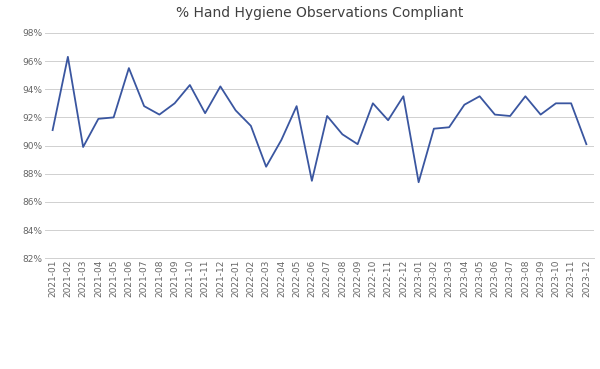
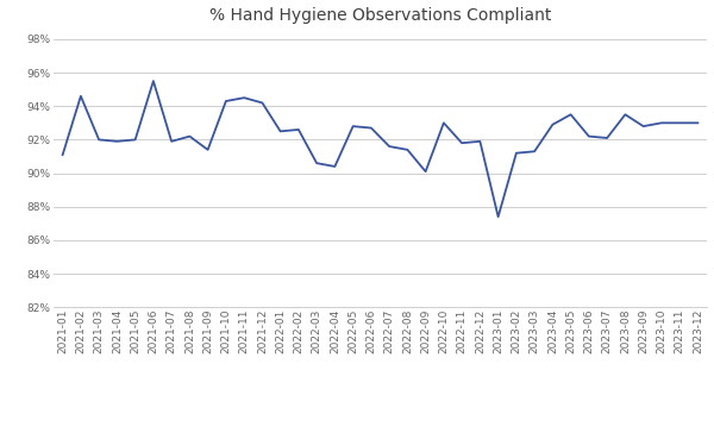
2021-02: 96.3% -> 94.6%
2021-03: 89.9% -> 92.0%
2021-07: 92.8% -> 91.9%
2021-09: 93.0% -> 91.4%
2021-11: 92.3% -> 94.5%
2022-02: 91.4% -> 92.6%
2022-03: 88.5% -> 90.6%
2022-06: 87.5% -> 92.7%
2022-07: 92.1% -> 91.6%
2022-08: 90.8% -> 91.4%
2022-12: 93.5% -> 91.9%
2023-09: 92.2% -> 92.8%
2023-12: 90.1% -> 93.0%
